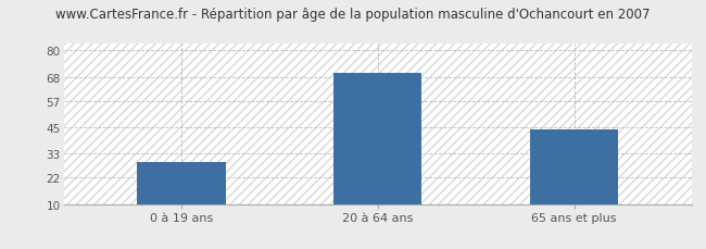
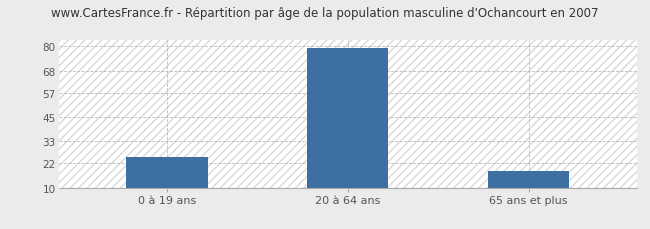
0 à 19 ans: 29 -> 25
20 à 64 ans: 70 -> 79
65 ans et plus: 44 -> 18
